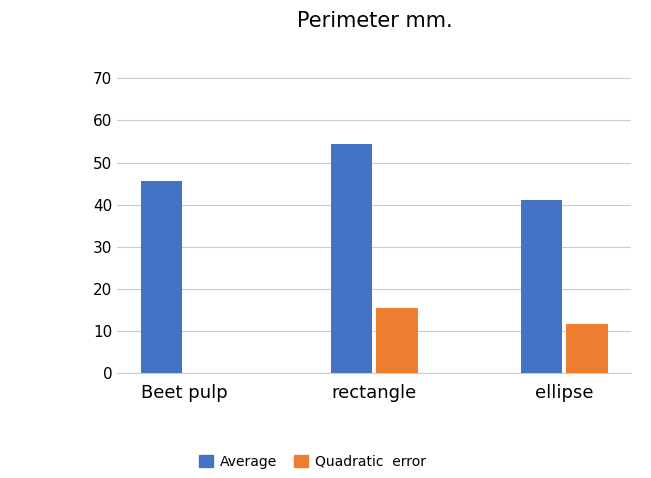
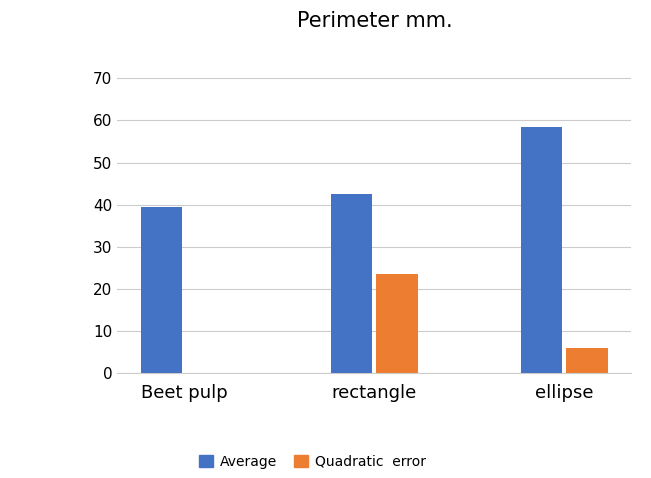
Average/Beet pulp: 45.5 -> 39.5
Average/rectangle: 54.5 -> 42.5
Quadratic error/rectangle: 15.5 -> 23.5
Average/ellipse: 41.0 -> 58.5
Quadratic error/ellipse: 11.5 -> 6.0
